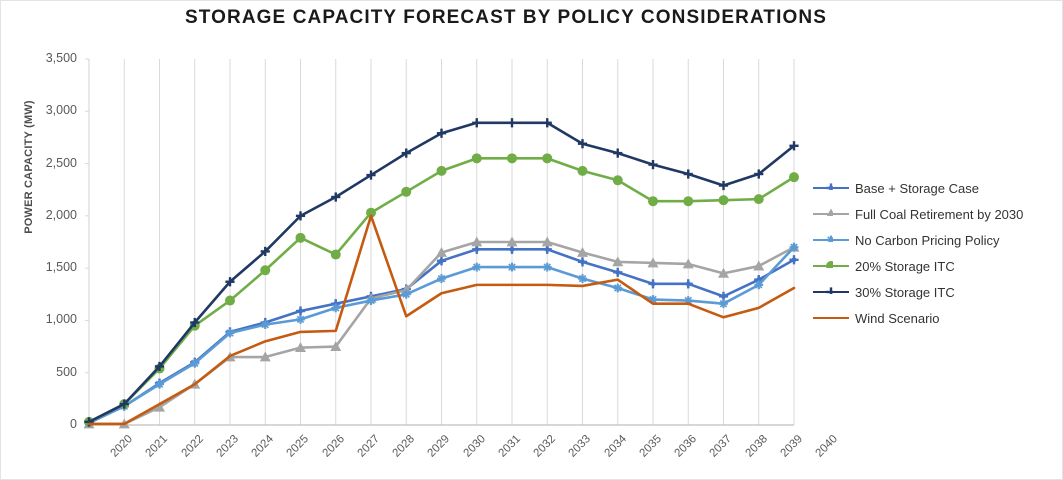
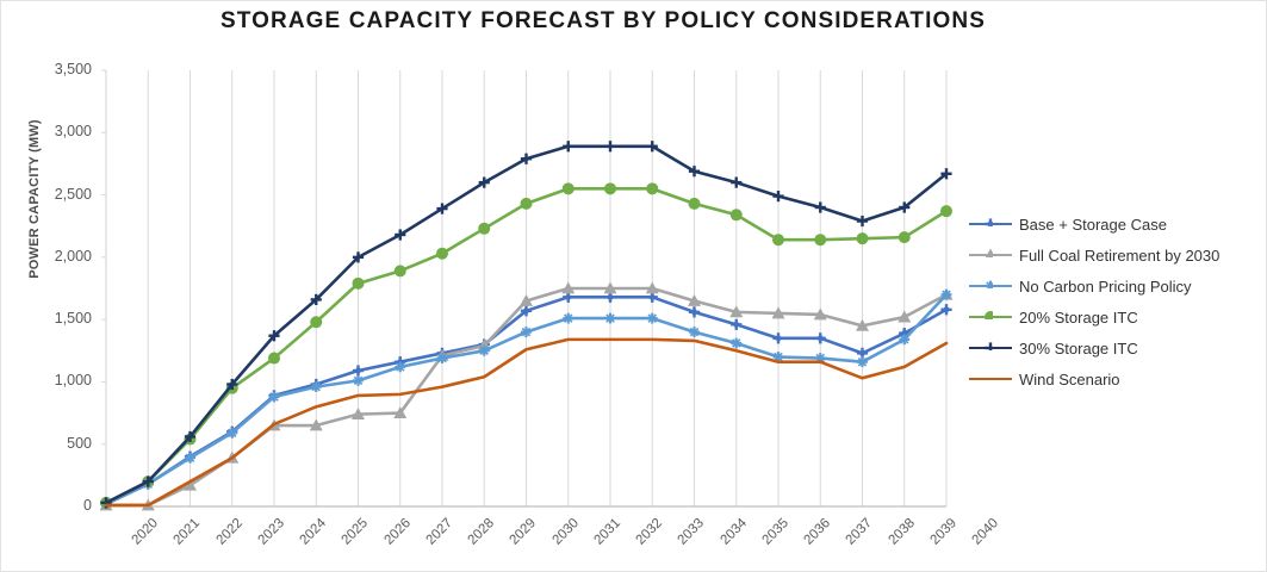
20% Storage ITC/2027: 1630 -> 1890
Wind Scenario/2028: 2000 -> 960
Wind Scenario/2035: 1390 -> 1250
